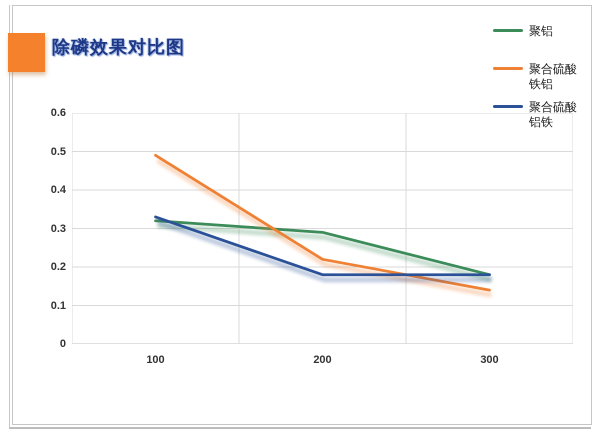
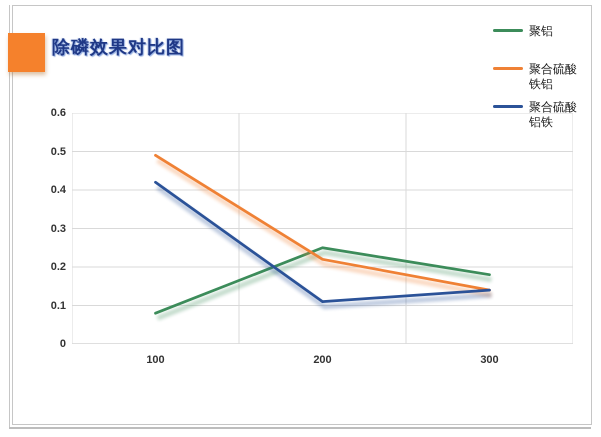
聚铝/100: 0.32 -> 0.08
聚合硫酸铝铁/100: 0.33 -> 0.42
聚铝/200: 0.29 -> 0.25
聚合硫酸铝铁/200: 0.18 -> 0.11
聚合硫酸铝铁/300: 0.18 -> 0.14
